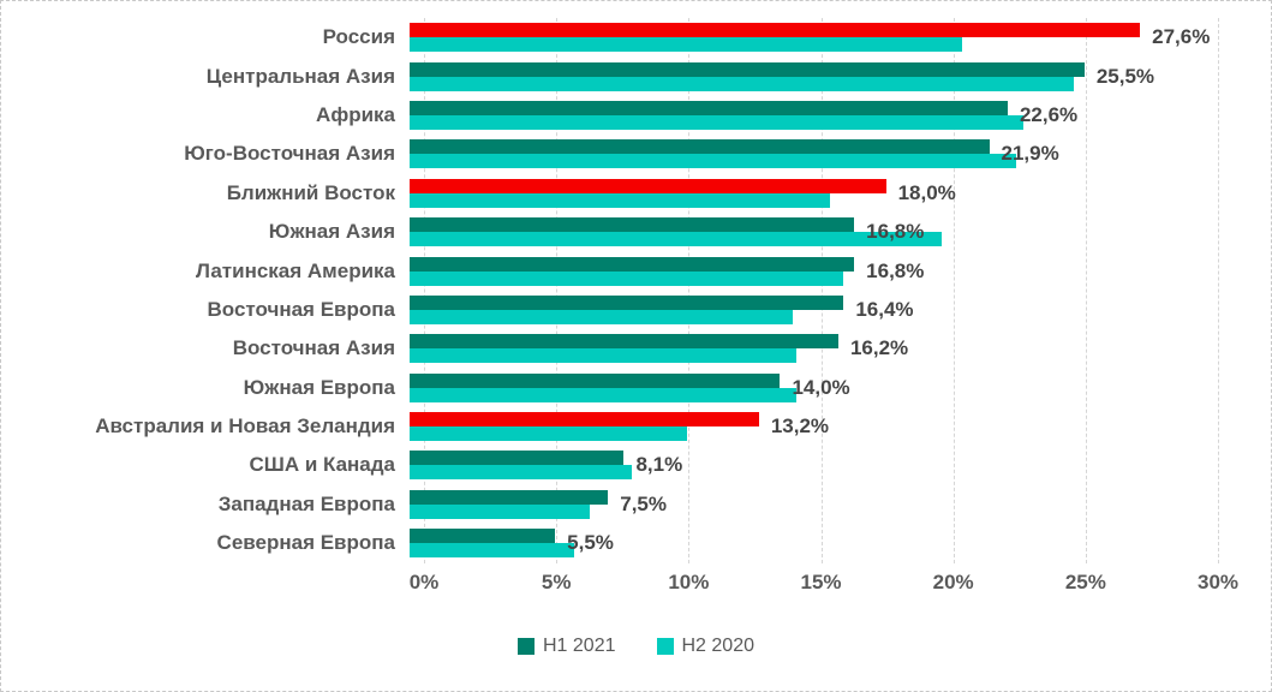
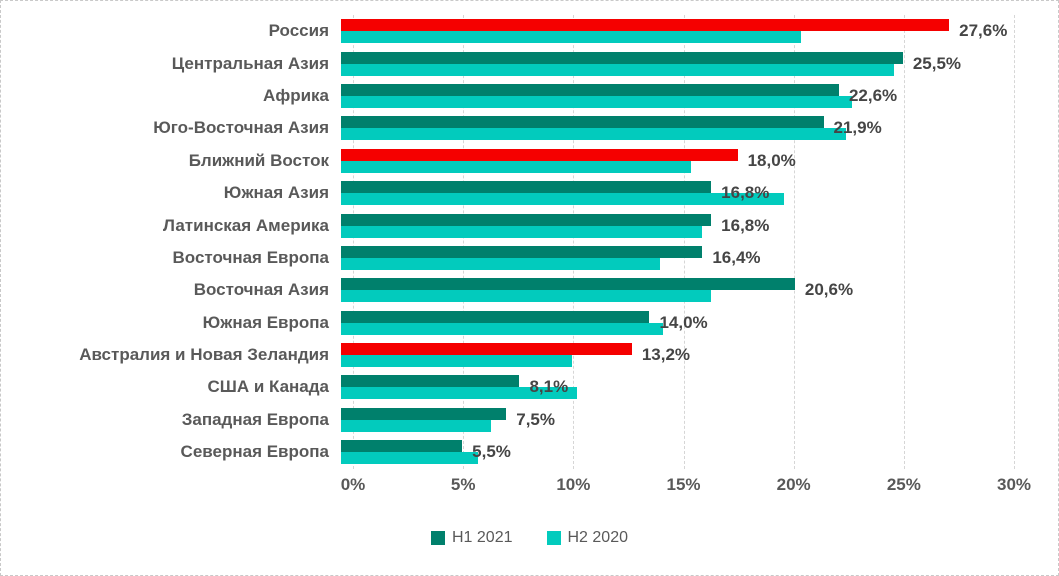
H1 2021/Восточная Азия: 16,2% -> 20,6%
H2 2020/Восточная Азия: 14.6% -> 16.8%
H2 2020/США и Канада: 8.4% -> 10.7%
